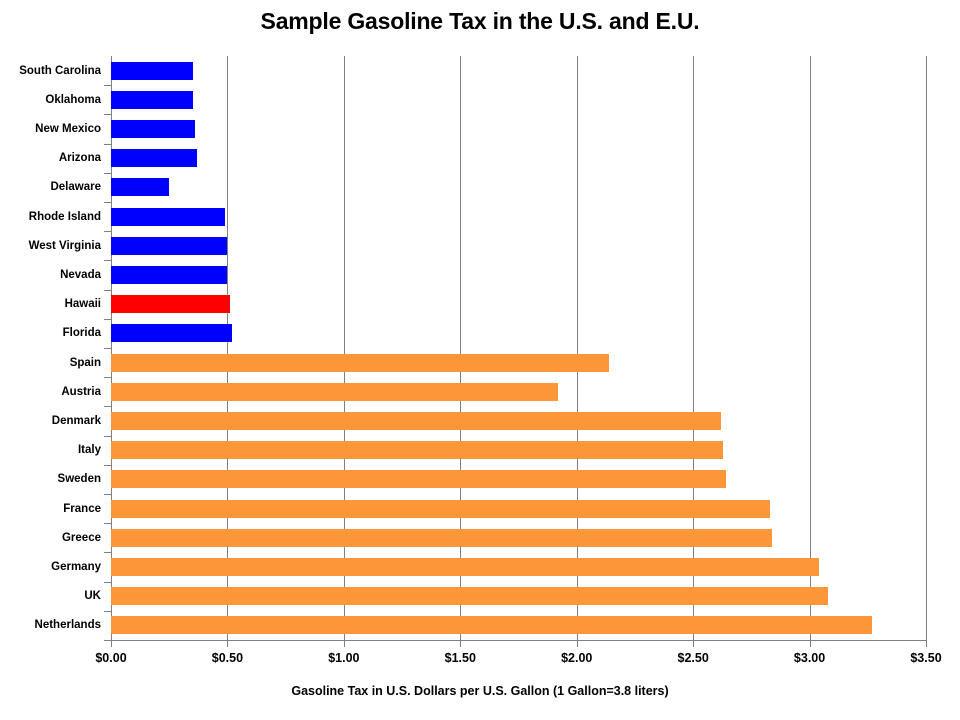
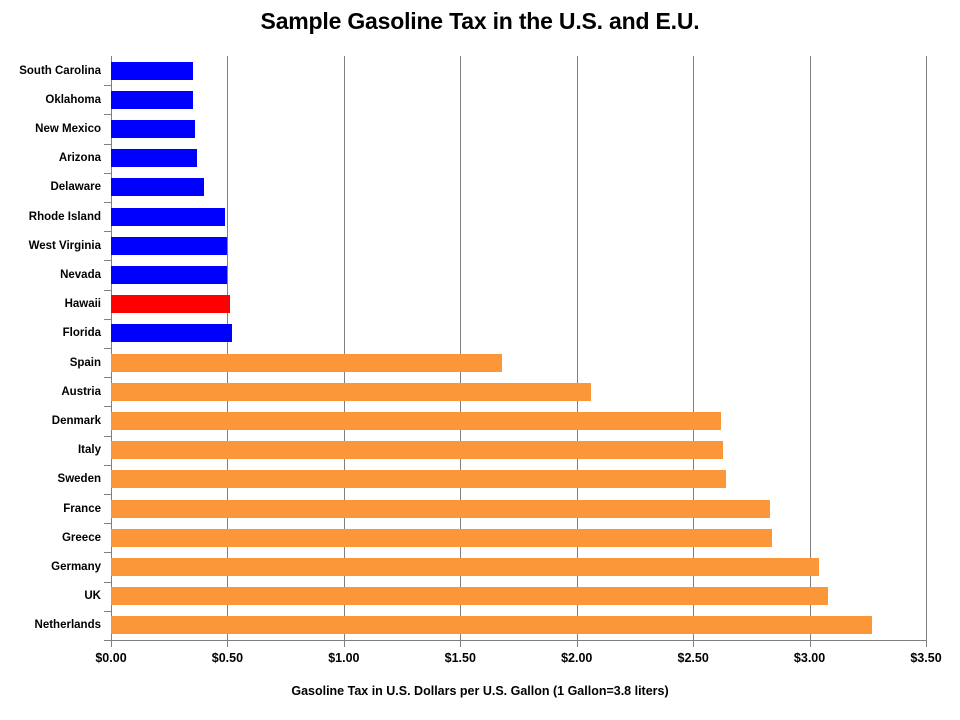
Delaware: $0.25 -> $0.40
Spain: $2.14 -> $1.68
Austria: $1.92 -> $2.06
